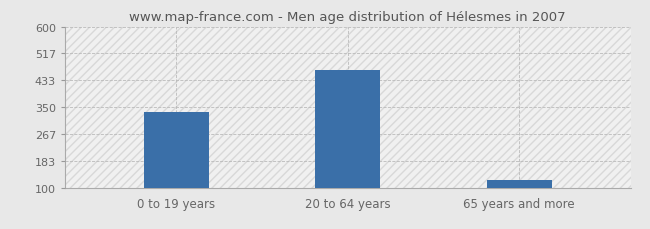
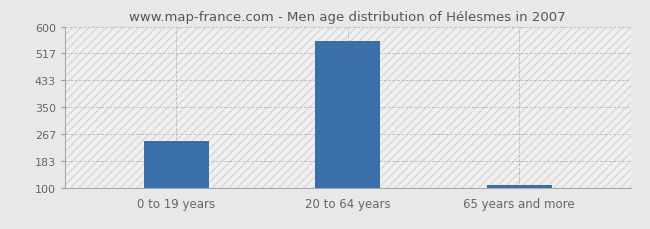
0 to 19 years: 335 -> 245
20 to 64 years: 465 -> 554
65 years and more: 125 -> 108
